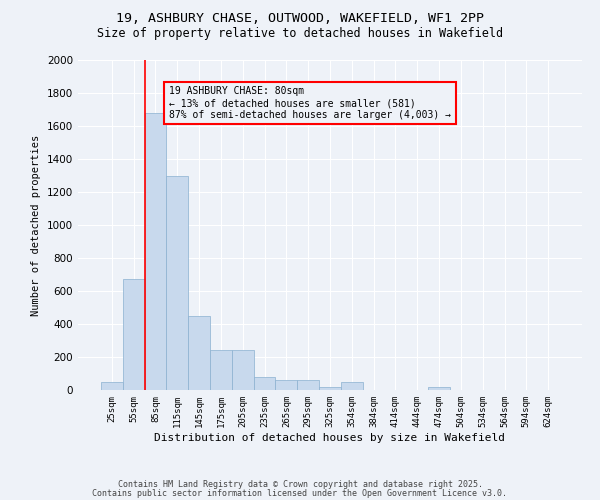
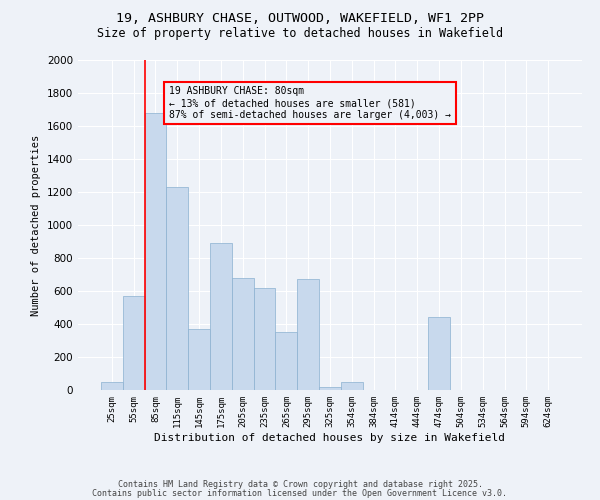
55sqm: 670 -> 570
115sqm: 1300 -> 1230
145sqm: 450 -> 370
175sqm: 240 -> 890
205sqm: 240 -> 680
235sqm: 80 -> 620
265sqm: 60 -> 350
295sqm: 60 -> 670
474sqm: 20 -> 440
